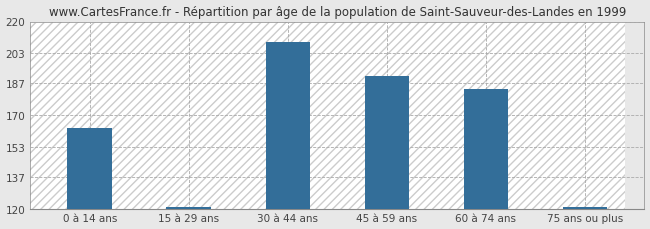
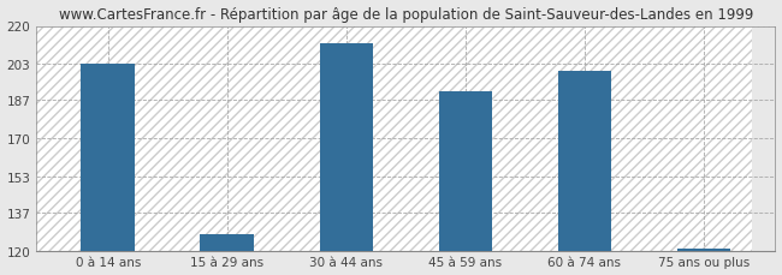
0 à 14 ans: 163 -> 203
15 à 29 ans: 121 -> 127
30 à 44 ans: 209 -> 212
60 à 74 ans: 184 -> 200
